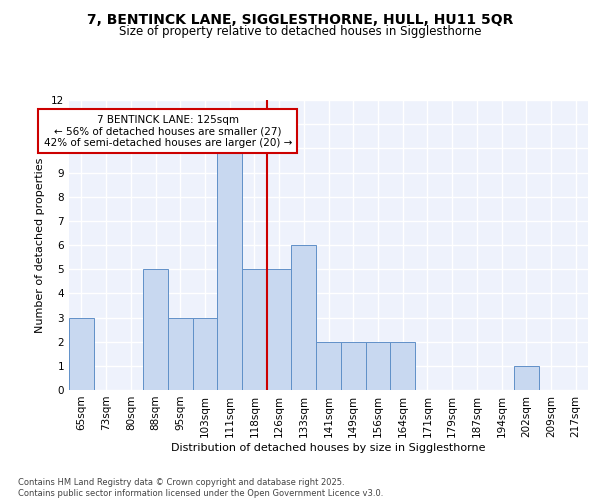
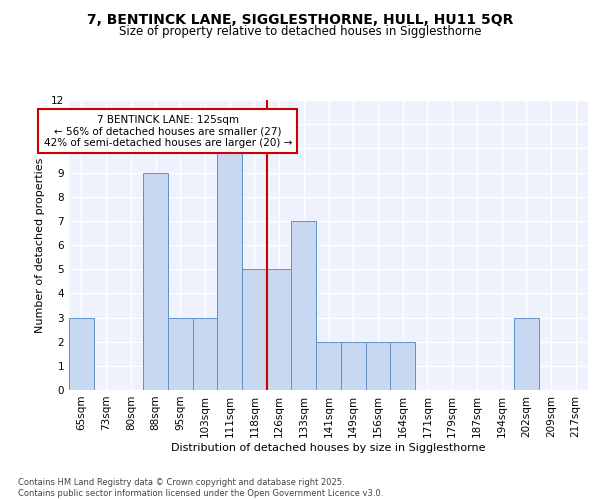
88sqm: 5 -> 9
133sqm: 6 -> 7
202sqm: 1 -> 3
